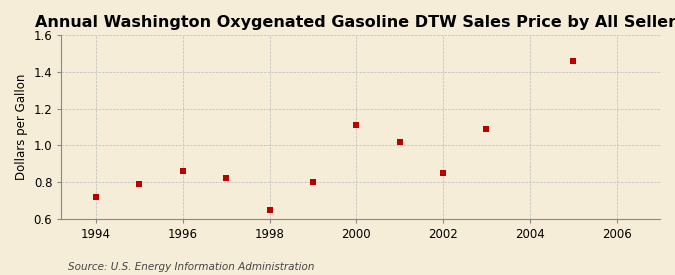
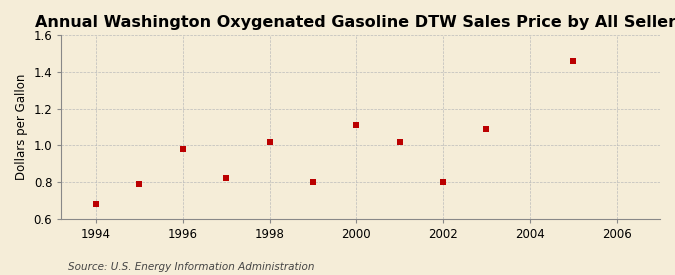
1994: 0.72 -> 0.68
1996: 0.86 -> 0.98
1998: 0.65 -> 1.02
2002: 0.85 -> 0.80
